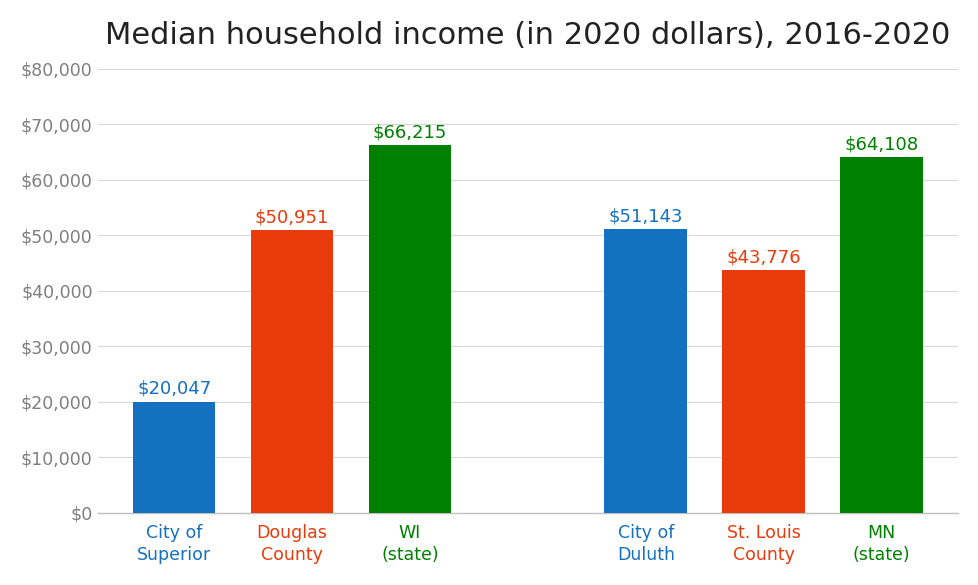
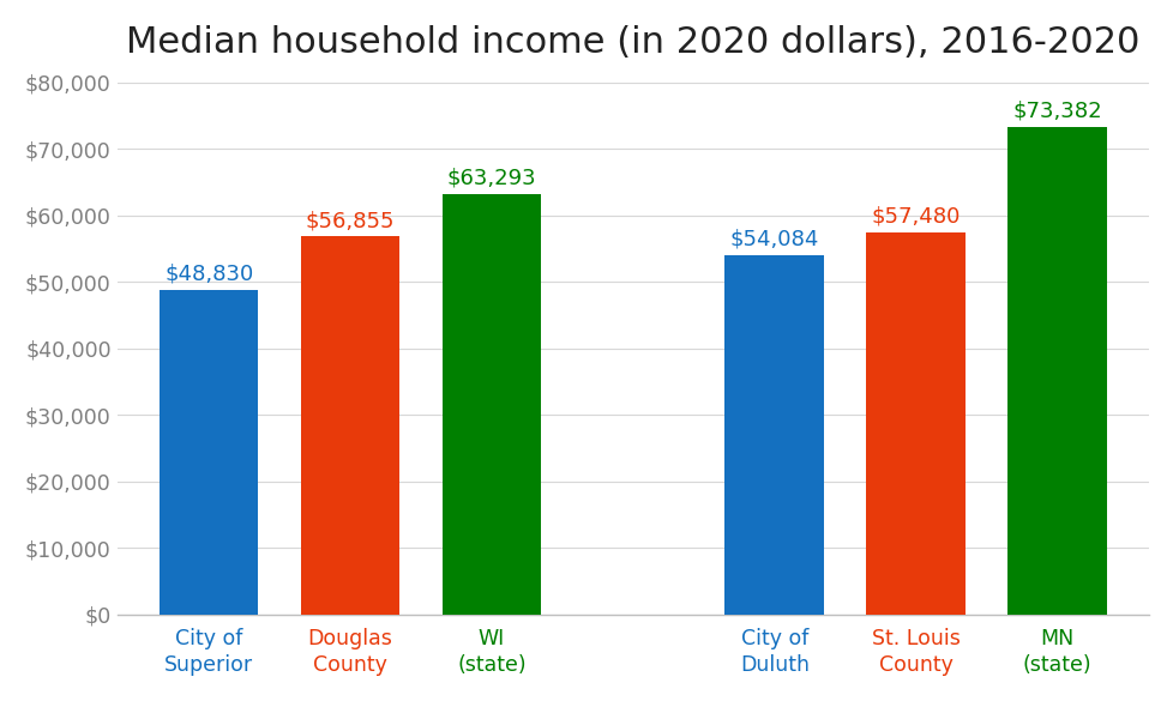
City of Superior: $20,047 -> $48,830
Douglas County: $50,951 -> $56,855
WI (state): $66,215 -> $63,293
City of Duluth: $51,143 -> $54,084
St. Louis County: $43,776 -> $57,480
MN (state): $64,108 -> $73,382
